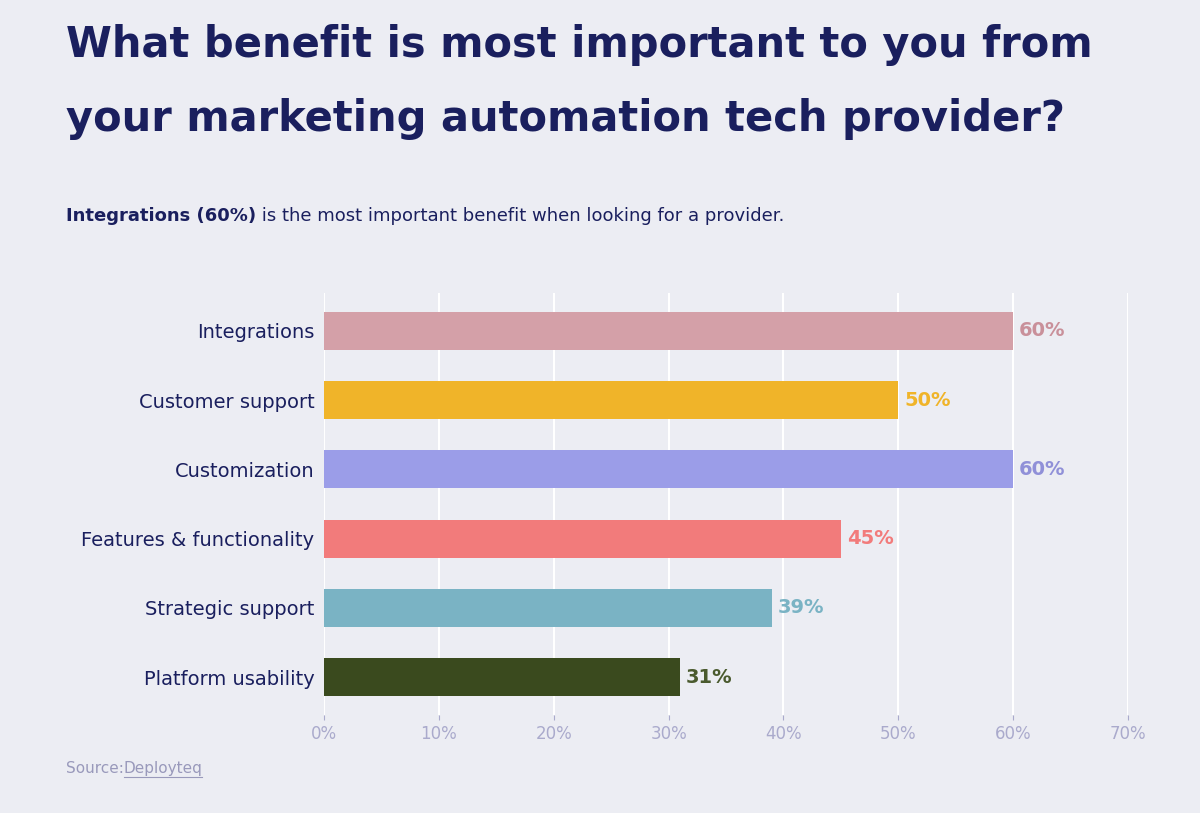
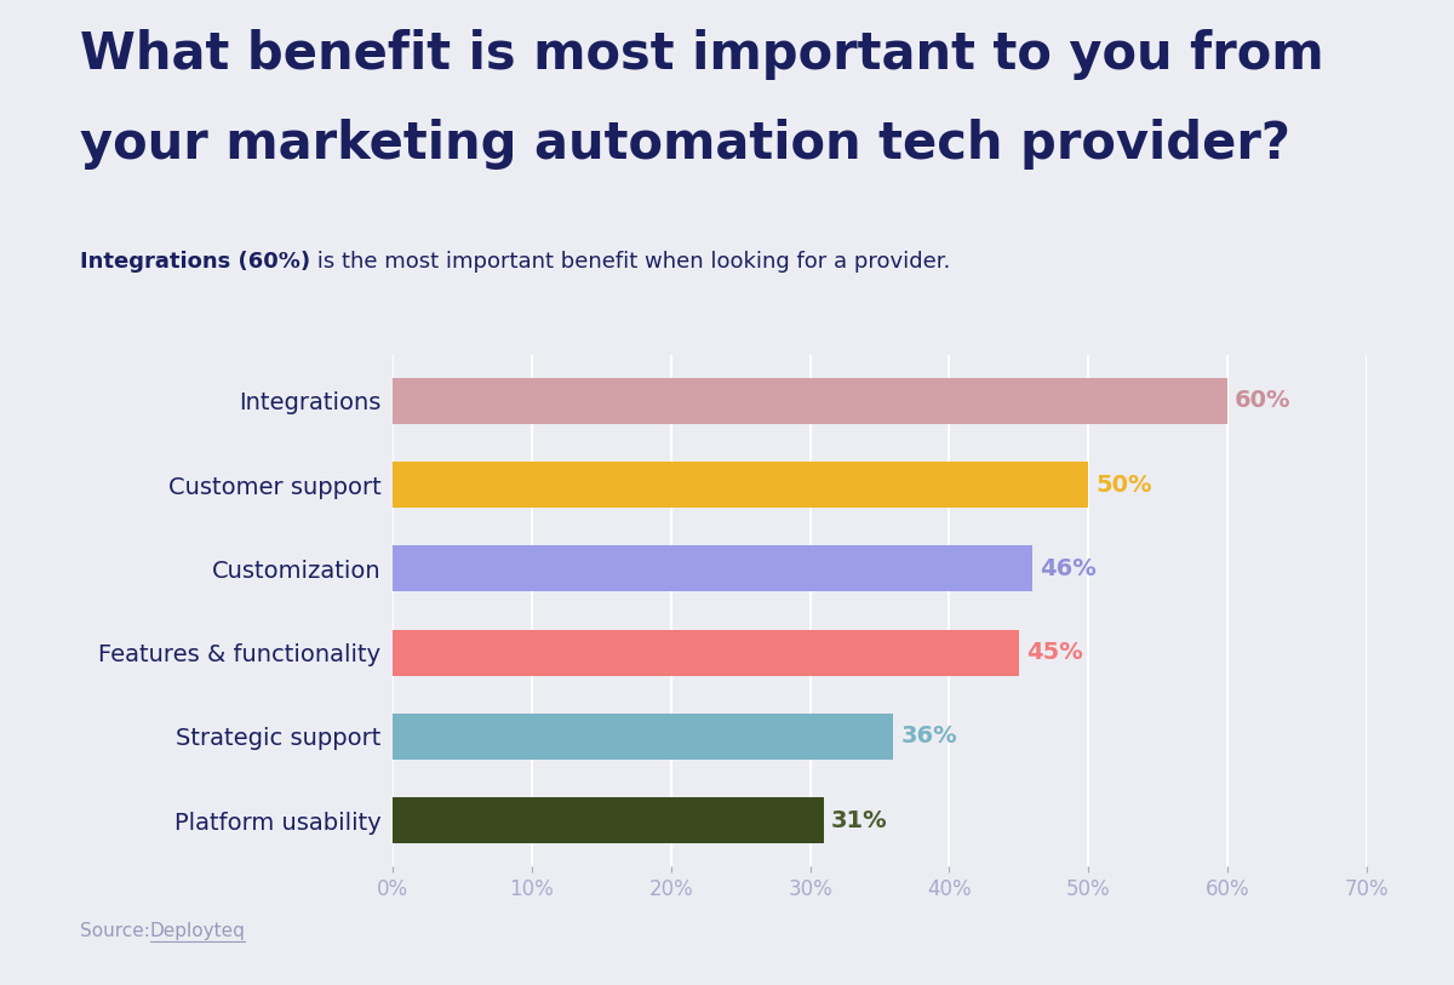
Customization: 60% -> 46%
Strategic support: 39% -> 36%
